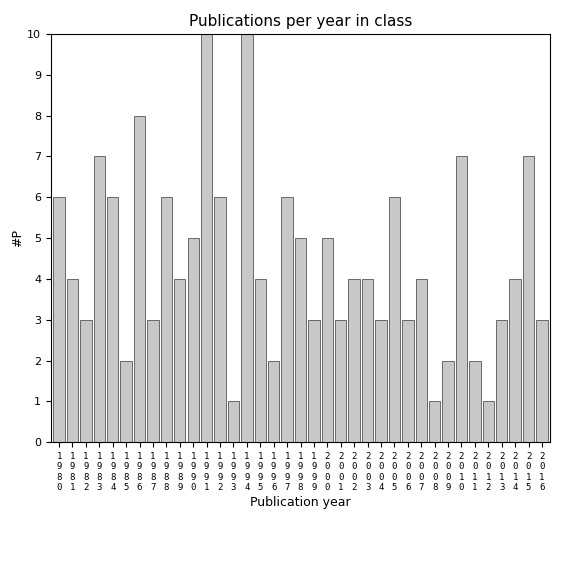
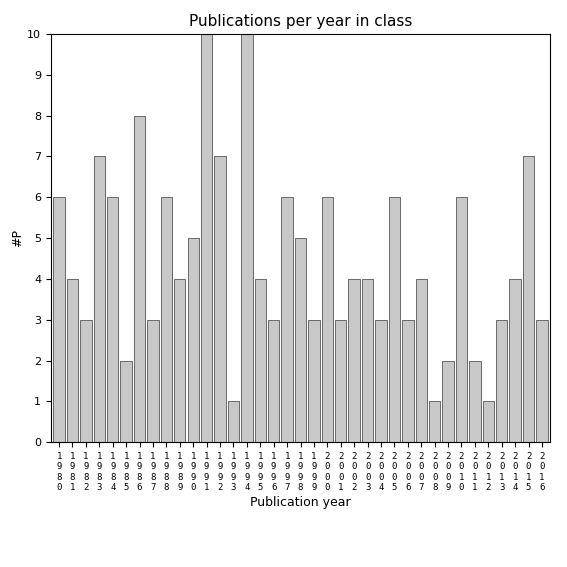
1 9 9 2: 6 -> 7
1 9 9 6: 2 -> 3
2 0 0 0: 5 -> 6
2 0 1 0: 7 -> 6
